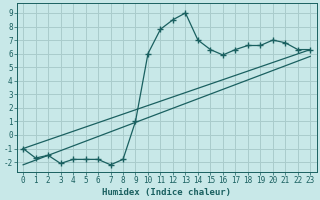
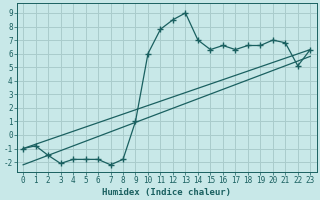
1: -1.7 -> -0.8
16: 5.9 -> 6.6
22: 6.3 -> 5.1
